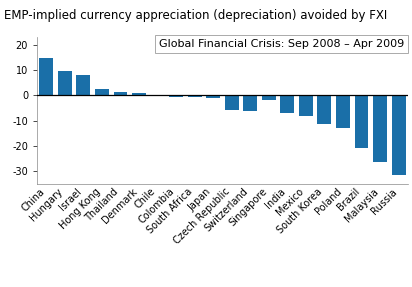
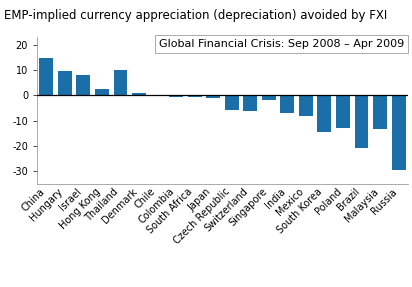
Thailand: 1.3 -> 10.0
South Korea: -11.5 -> -14.5
Malaysia: -26.5 -> -13.5
Russia: -31.5 -> -29.5
